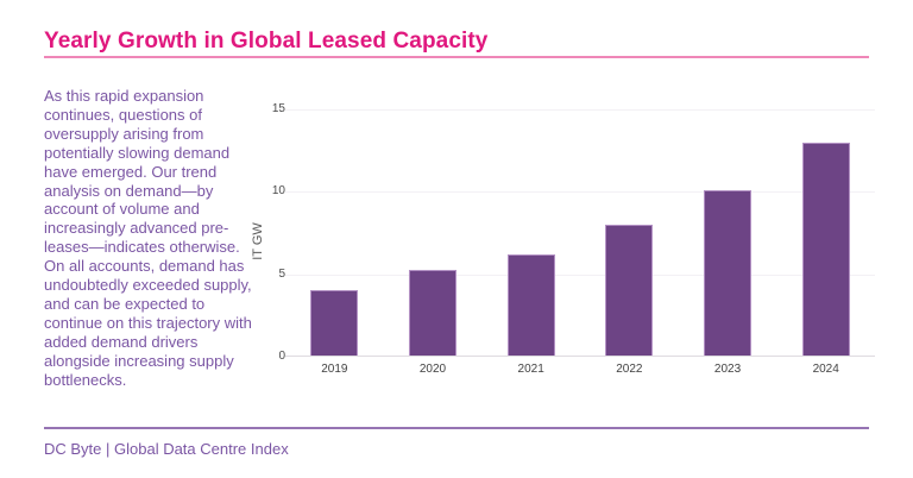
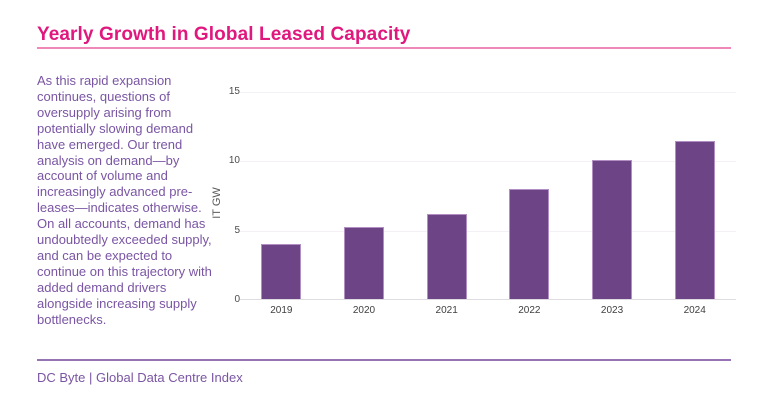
2024: 12.9 -> 11.4
